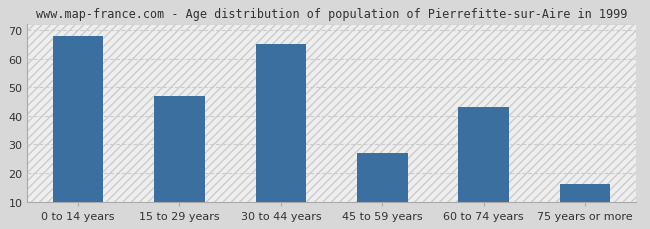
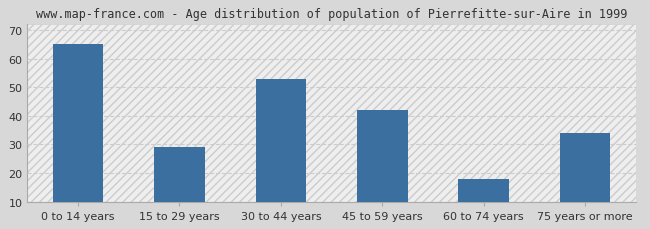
0 to 14 years: 68 -> 65
15 to 29 years: 47 -> 29
30 to 44 years: 65 -> 53
45 to 59 years: 27 -> 42
60 to 74 years: 43 -> 18
75 years or more: 16 -> 34
